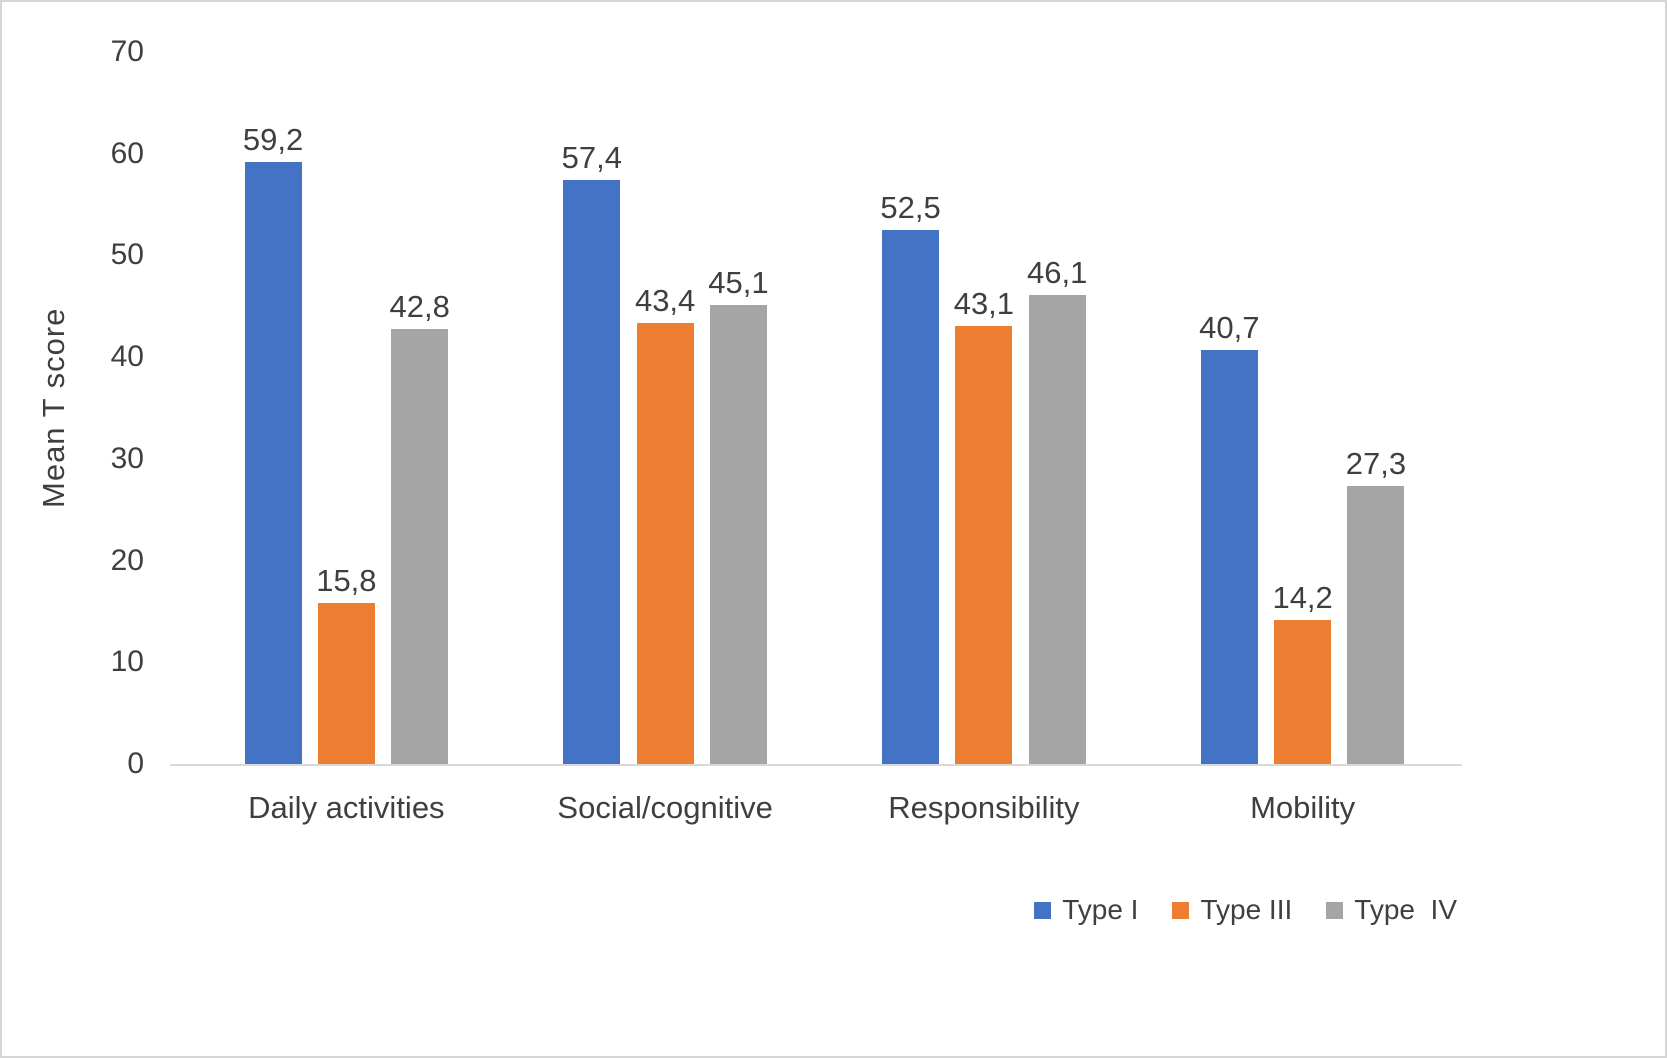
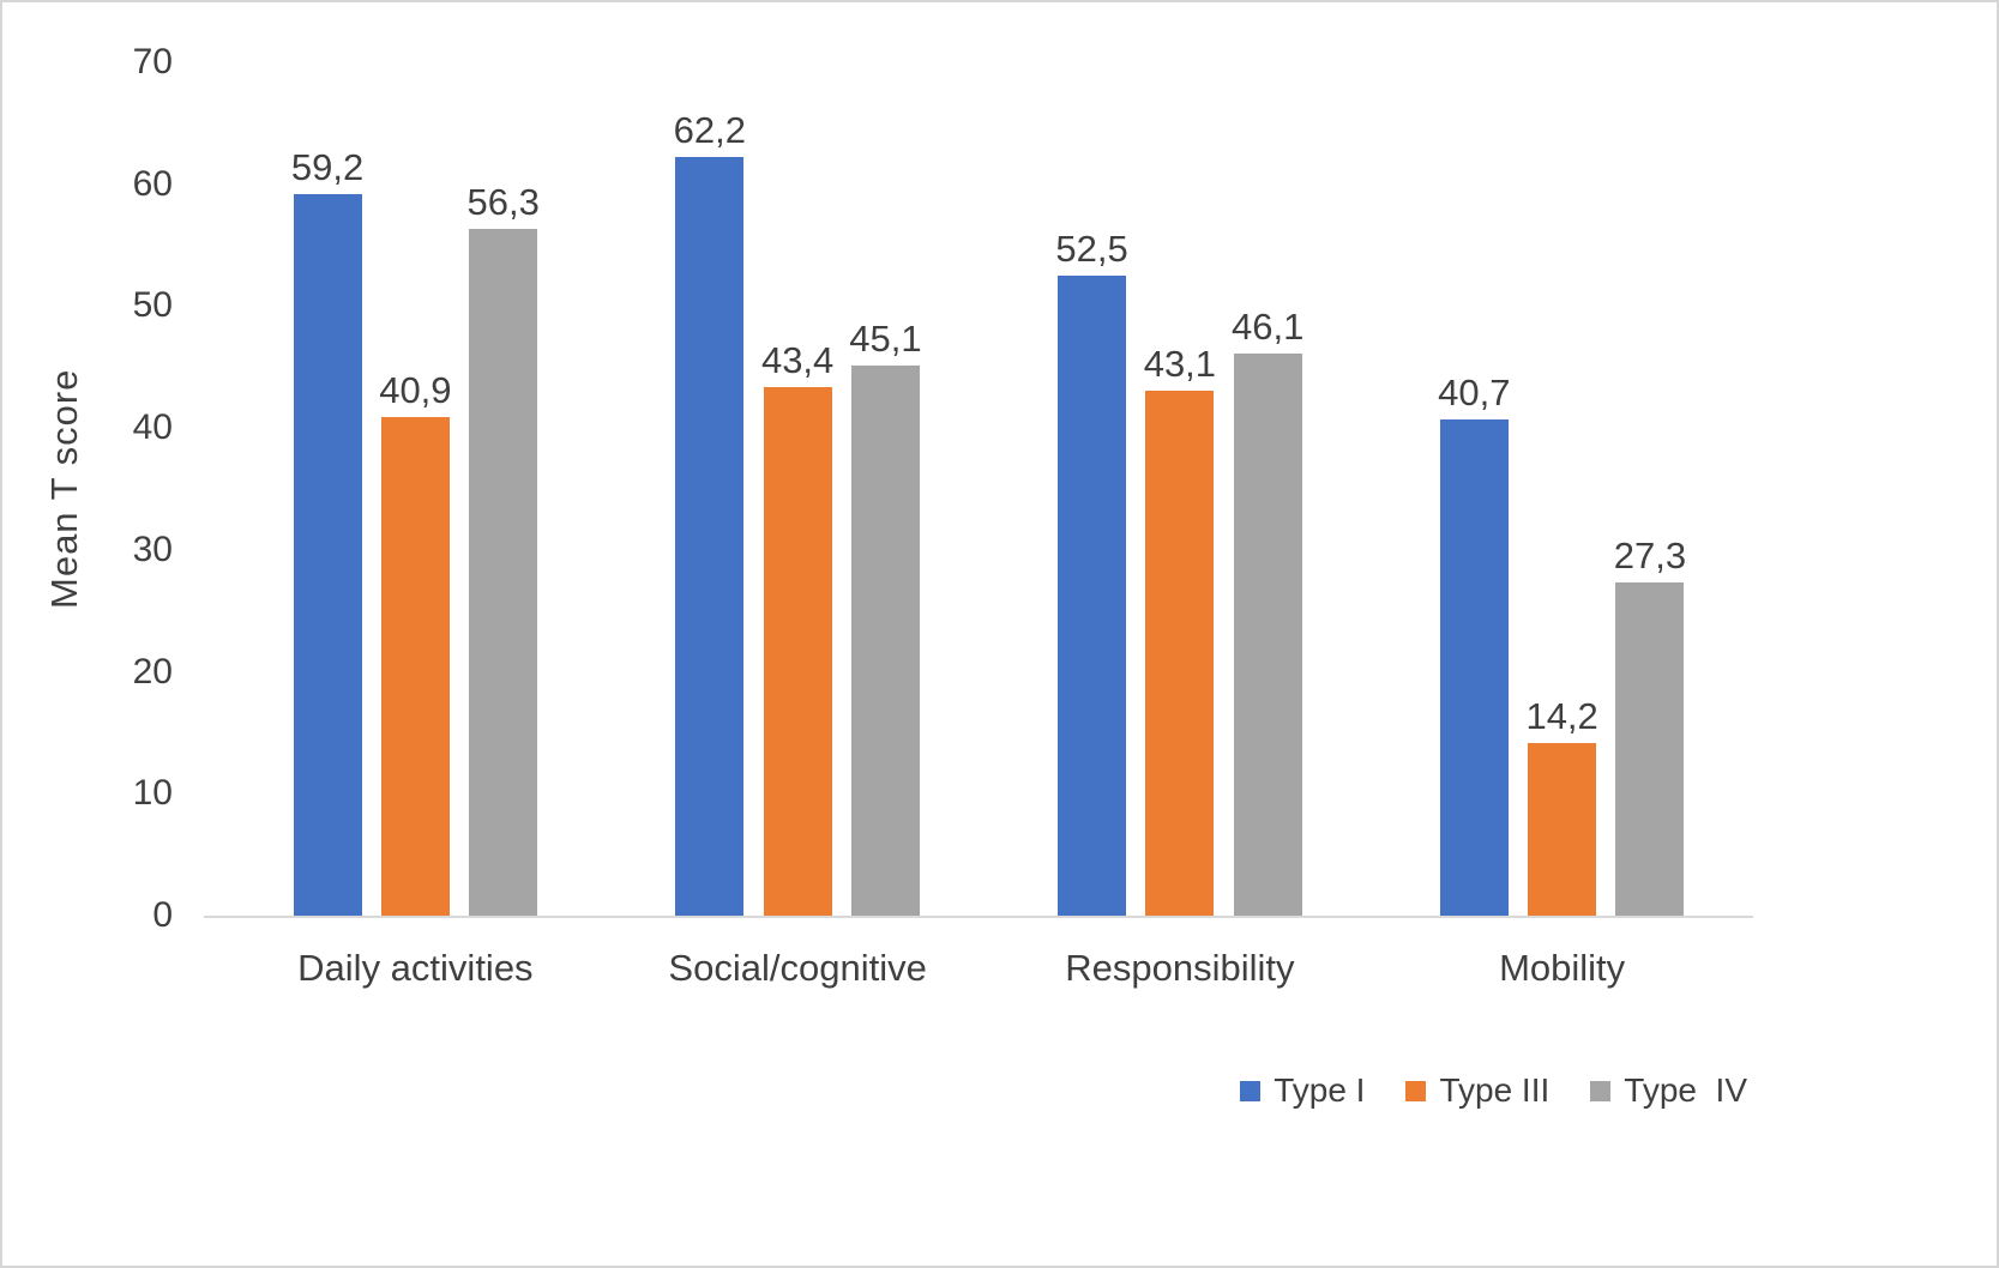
Type III/Daily activities: 15,8 -> 40,9
Type IV/Daily activities: 42,8 -> 56,3
Type I/Social/cognitive: 57,4 -> 62,2
